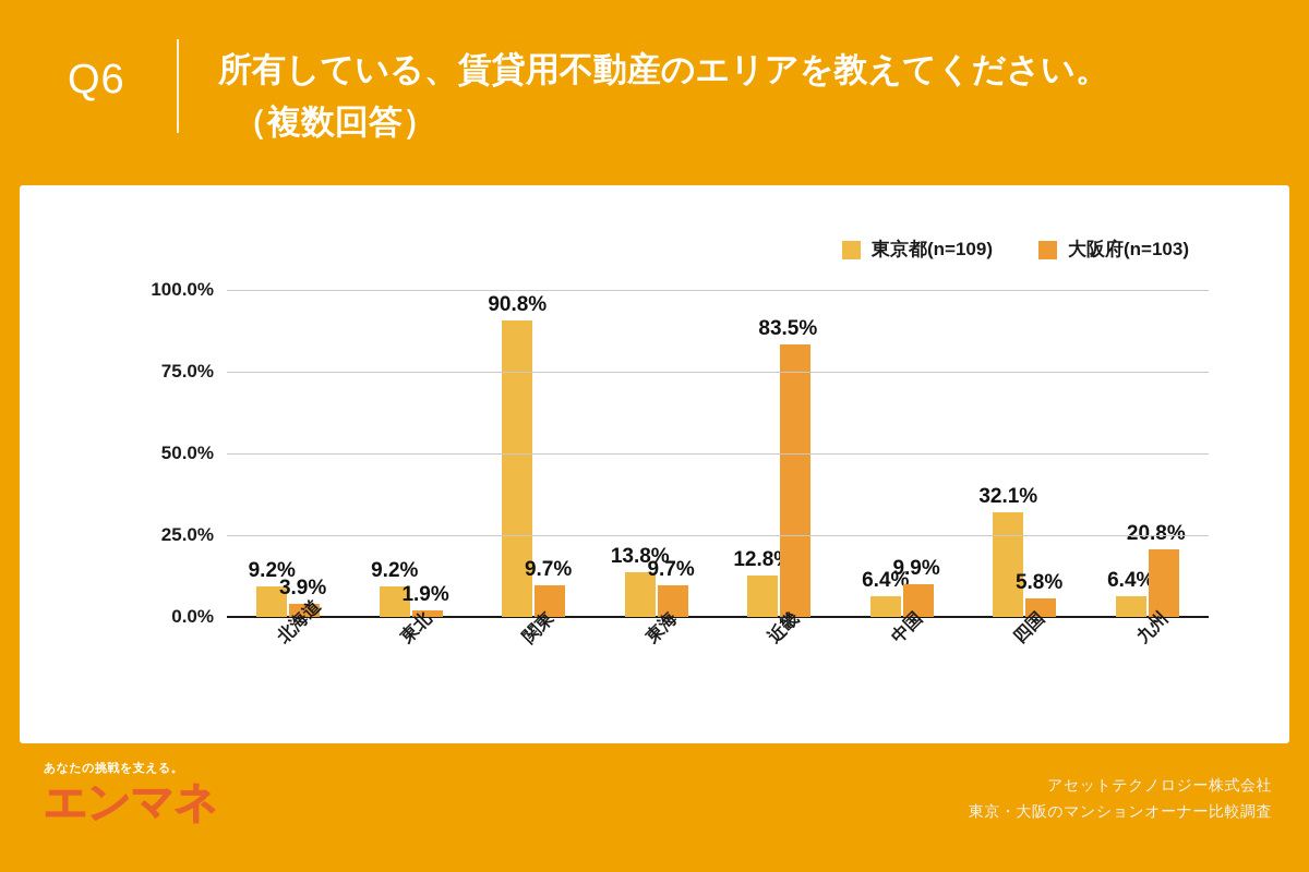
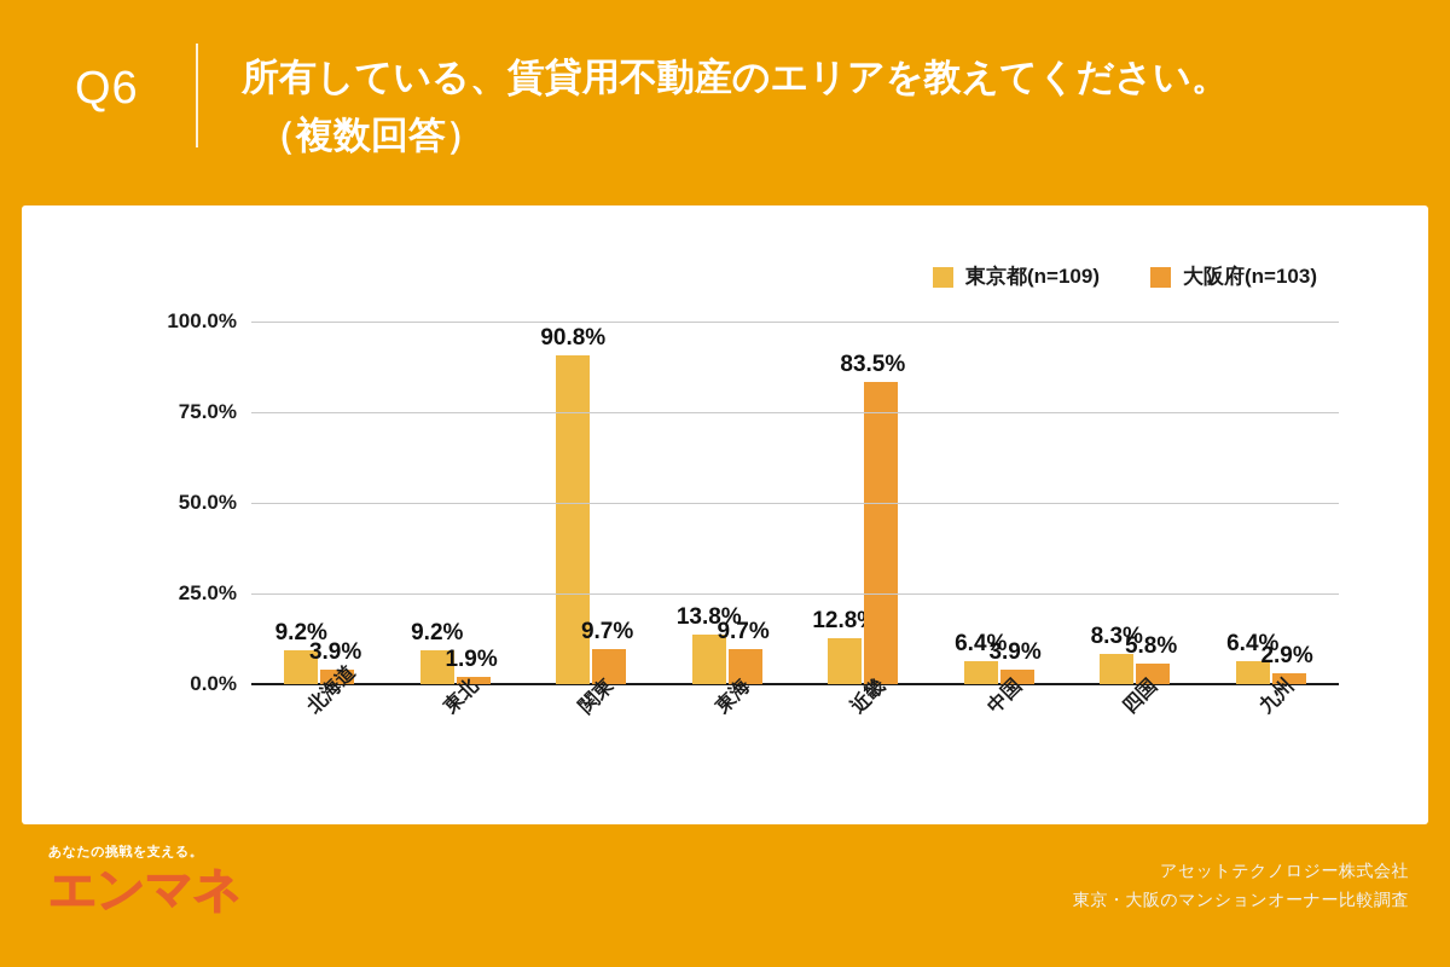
大阪府(n=103)/中国: 9.9% -> 3.9%
東京都(n=109)/四国: 32.1% -> 8.3%
大阪府(n=103)/九州: 20.8% -> 2.9%
